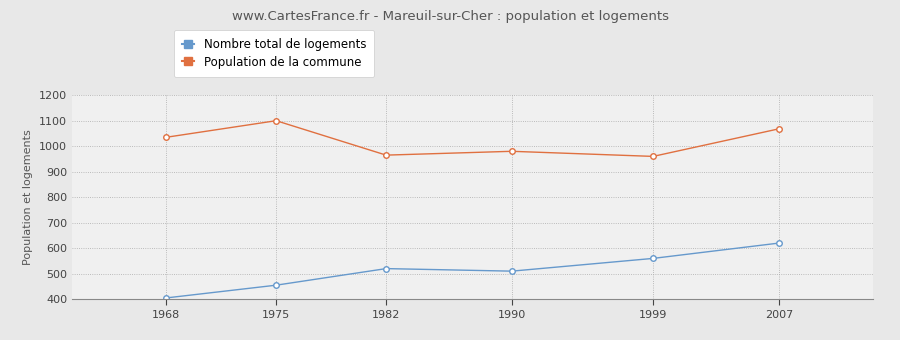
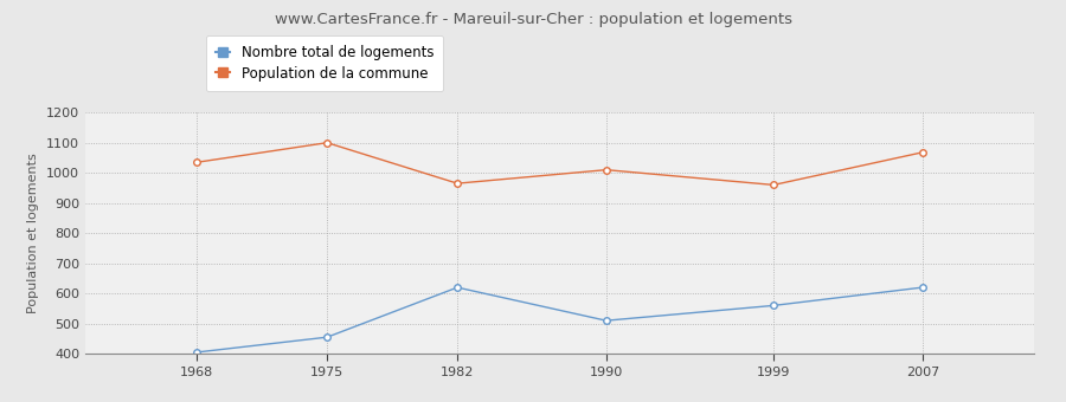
Nombre total de logements/1982: 520 -> 620
Population de la commune/1990: 980 -> 1010
